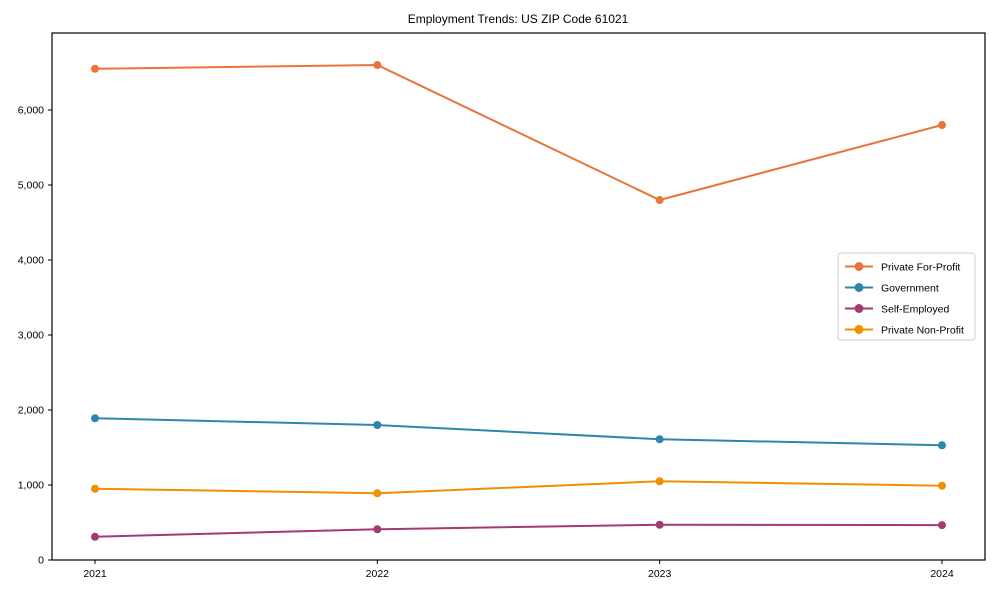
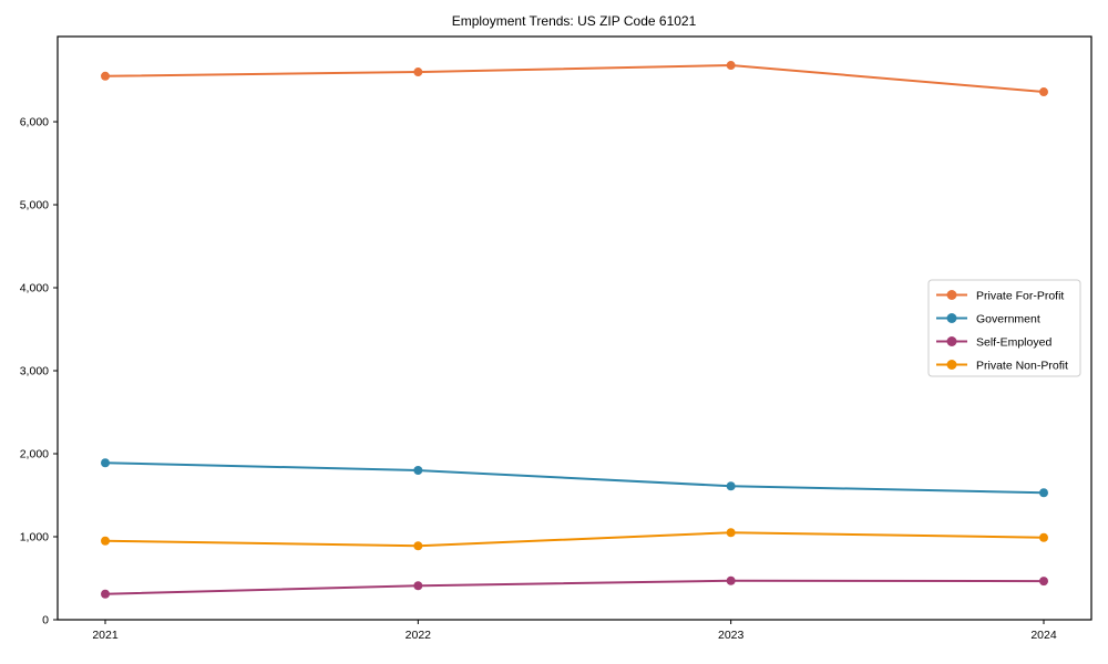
Private For-Profit/2023: 4800 -> 6700
Private For-Profit/2024: 5800 -> 6400
